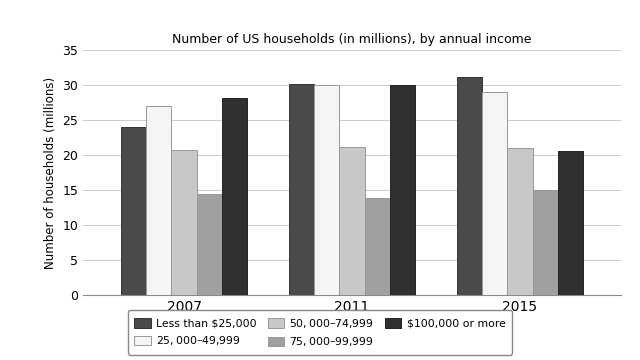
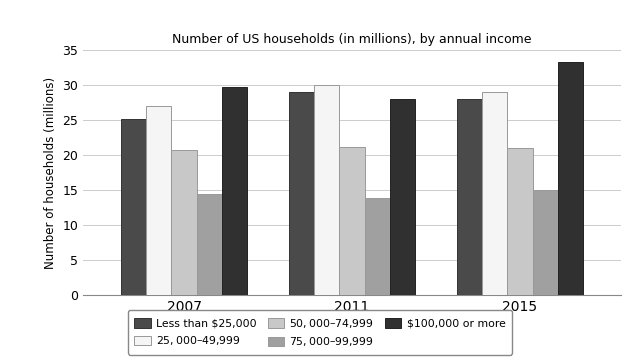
Less than $25,000/2007: 24.0 -> 25.2
$100,000 or more/2007: 28.2 -> 29.7
Less than $25,000/2011: 30.2 -> 29.0
$100,000 or more/2011: 30.0 -> 28.0
Less than $25,000/2015: 31.2 -> 28.1
$100,000 or more/2015: 20.6 -> 33.3
